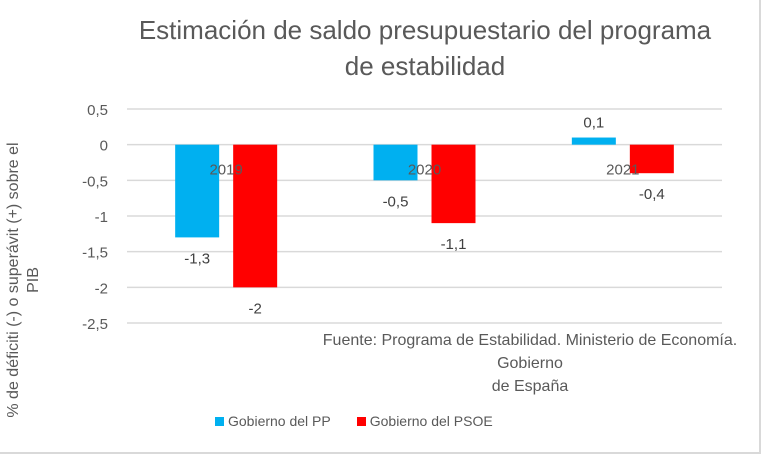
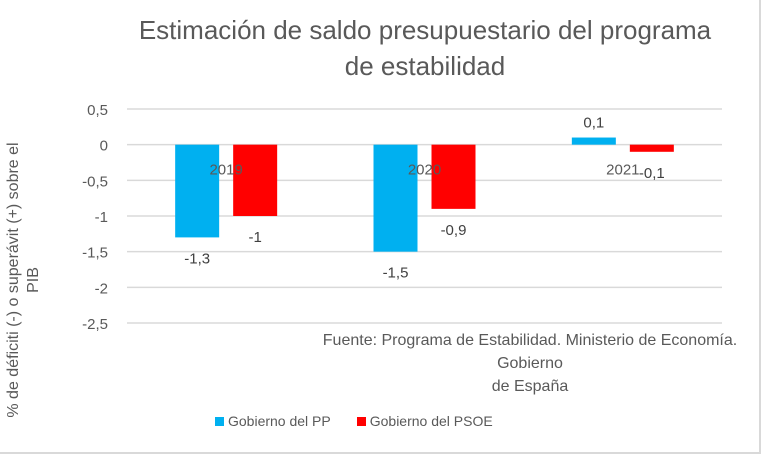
Gobierno del PSOE/2019: -2 -> -1
Gobierno del PP/2020: -0,5 -> -1,5
Gobierno del PSOE/2020: -1,1 -> -0,9
Gobierno del PSOE/2021: -0,4 -> -0,1
